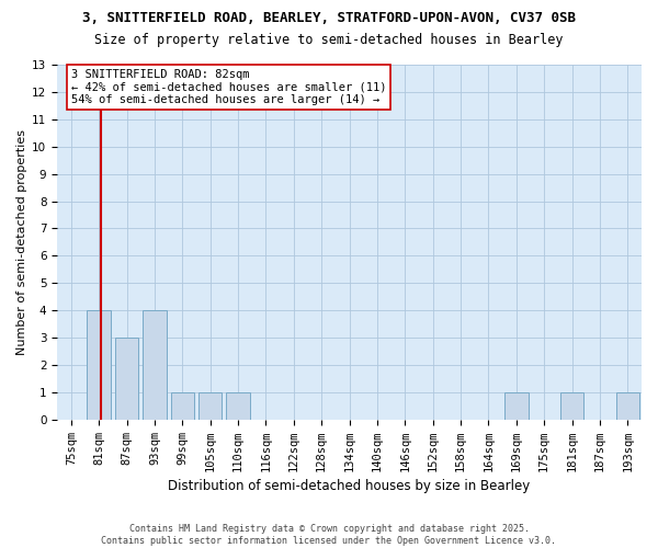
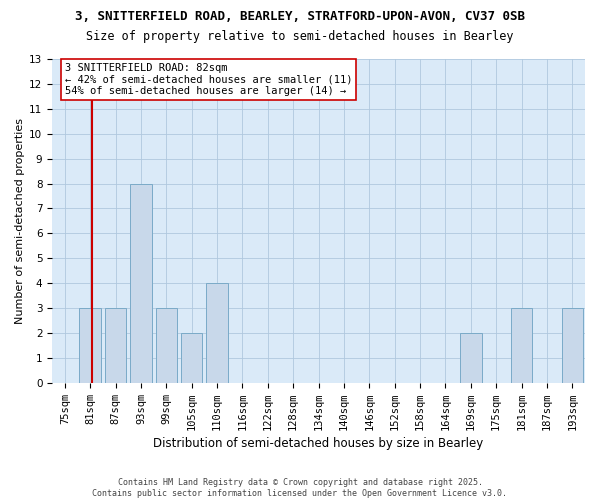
81sqm: 4 -> 3
93sqm: 4 -> 8
99sqm: 1 -> 3
105sqm: 1 -> 2
110sqm: 1 -> 4
169sqm: 1 -> 2
181sqm: 1 -> 3
193sqm: 1 -> 3
